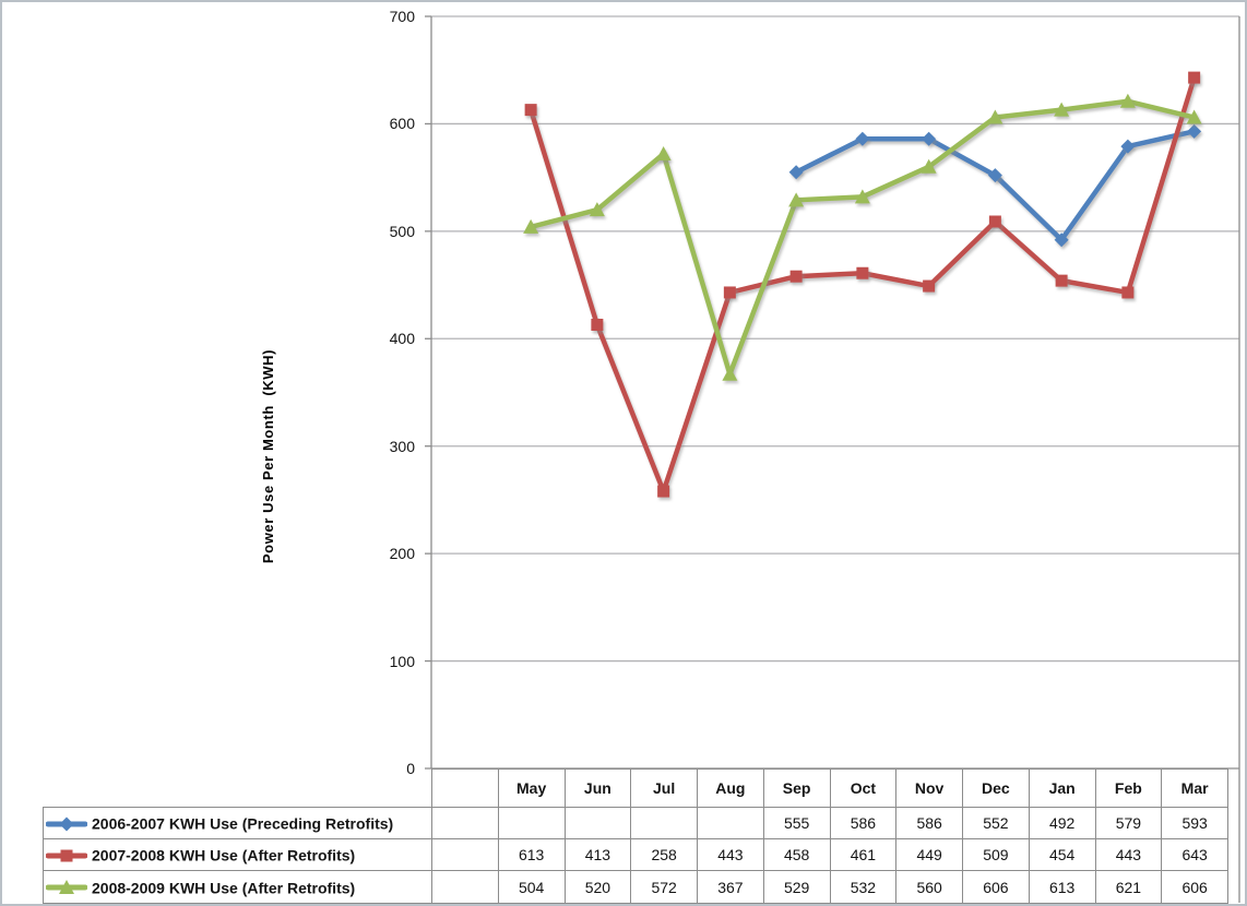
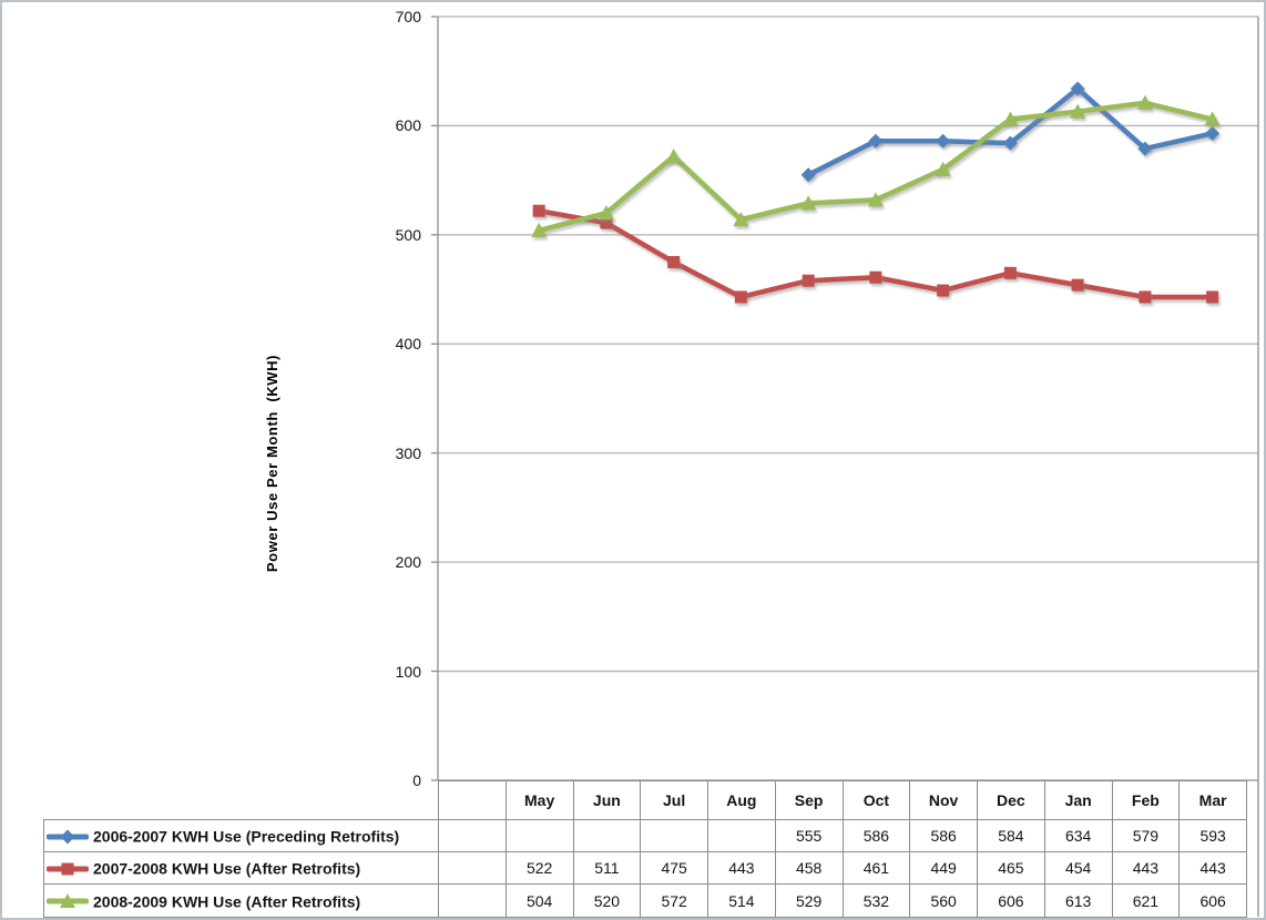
2007-2008 KWH Use (After Retrofits)/May: 613 -> 522
2007-2008 KWH Use (After Retrofits)/Jun: 413 -> 511
2007-2008 KWH Use (After Retrofits)/Jul: 258 -> 475
2008-2009 KWH Use (After Retrofits)/Aug: 367 -> 514
2006-2007 KWH Use (Preceding Retrofits)/Dec: 552 -> 584
2007-2008 KWH Use (After Retrofits)/Dec: 509 -> 465
2006-2007 KWH Use (Preceding Retrofits)/Jan: 492 -> 634
2007-2008 KWH Use (After Retrofits)/Mar: 643 -> 443
